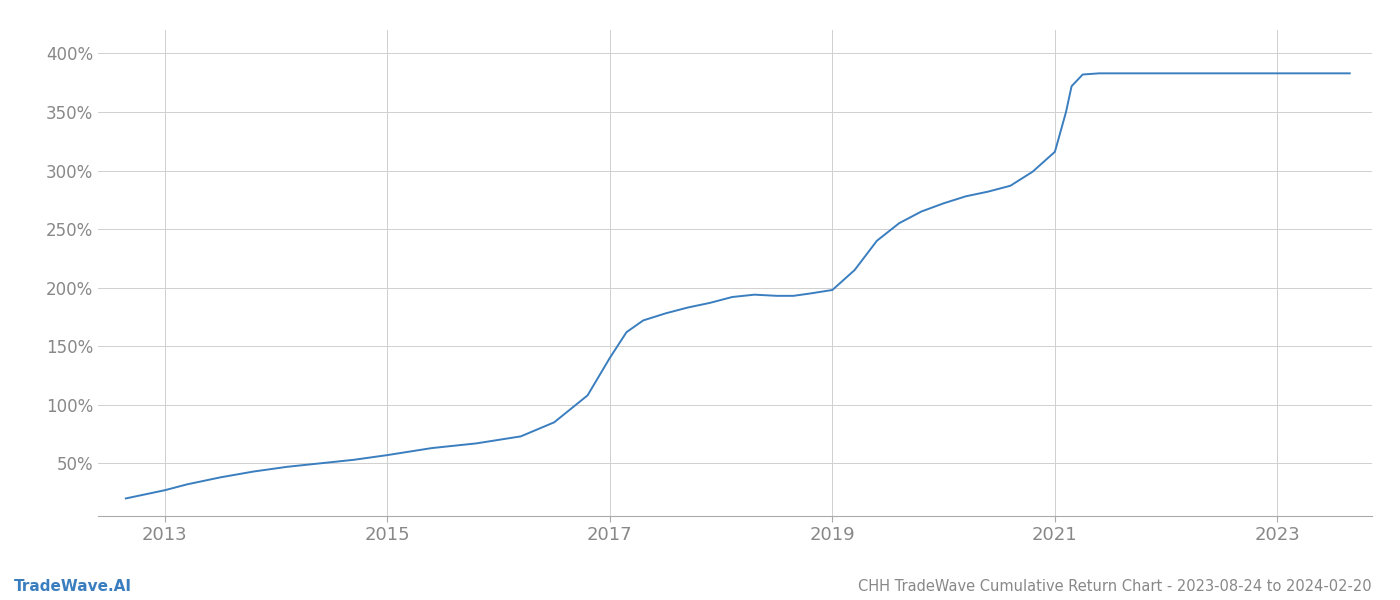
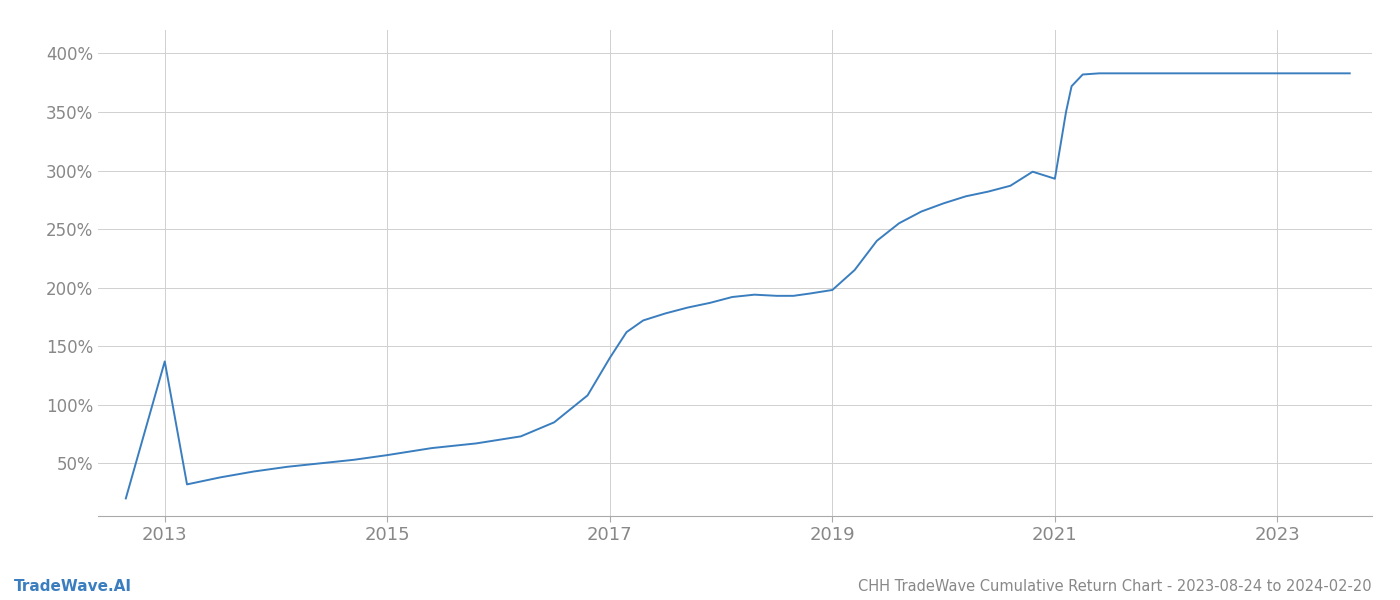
2013: 27% -> 137%
2021: 316% -> 293%
